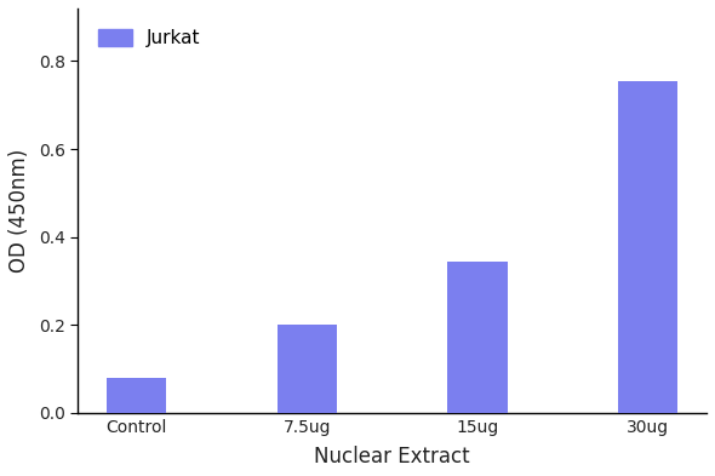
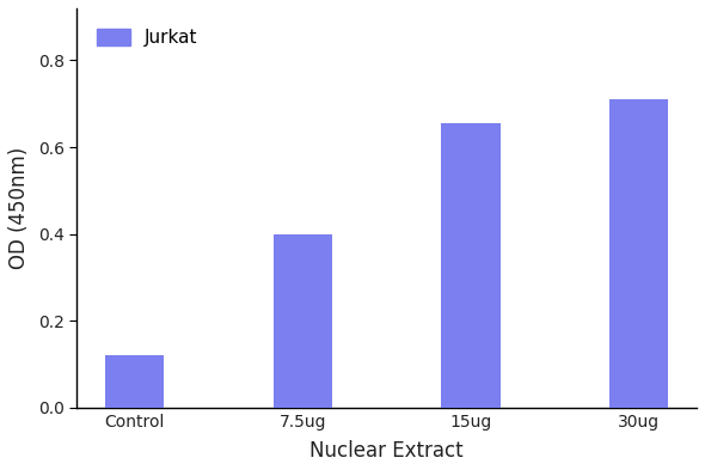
Control: 0.080 -> 0.120
7.5ug: 0.200 -> 0.400
15ug: 0.345 -> 0.655
30ug: 0.755 -> 0.710
